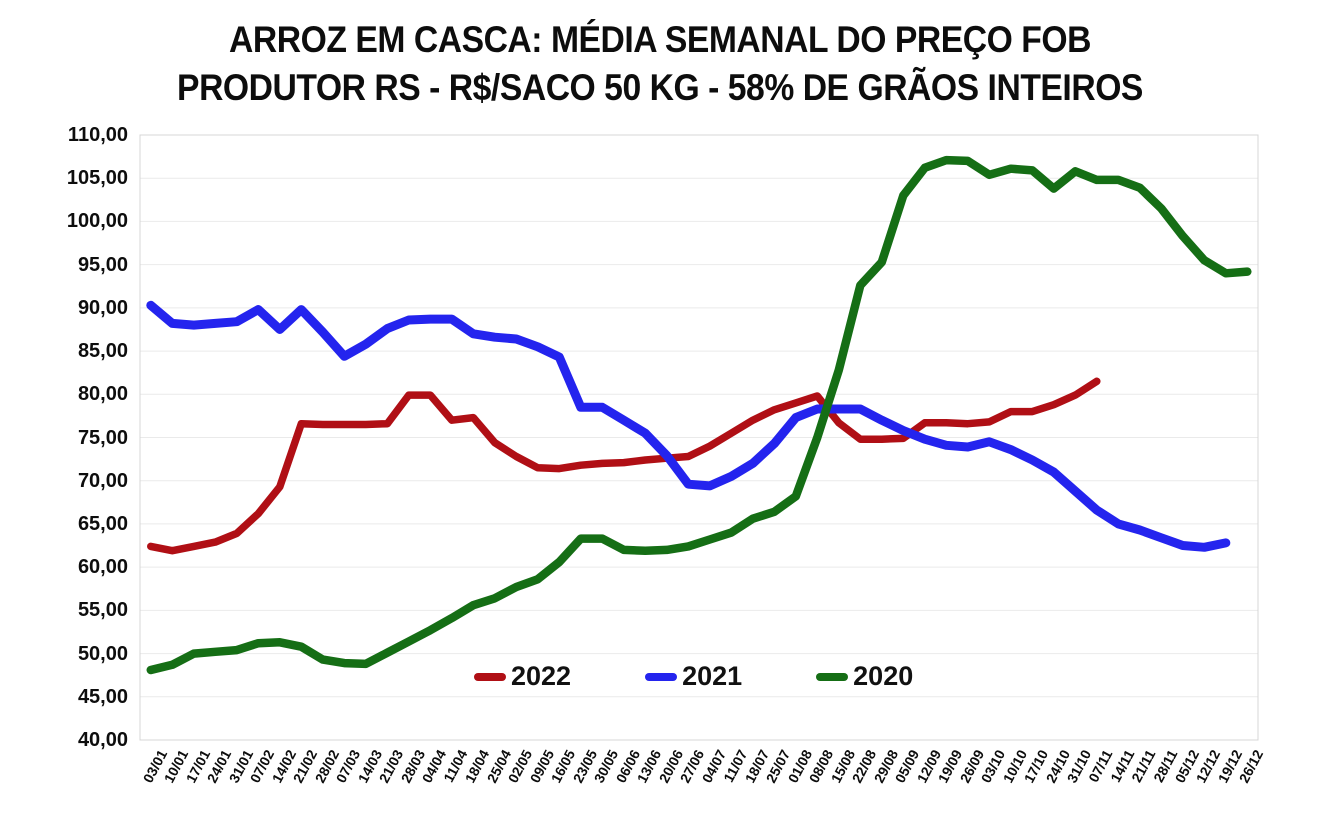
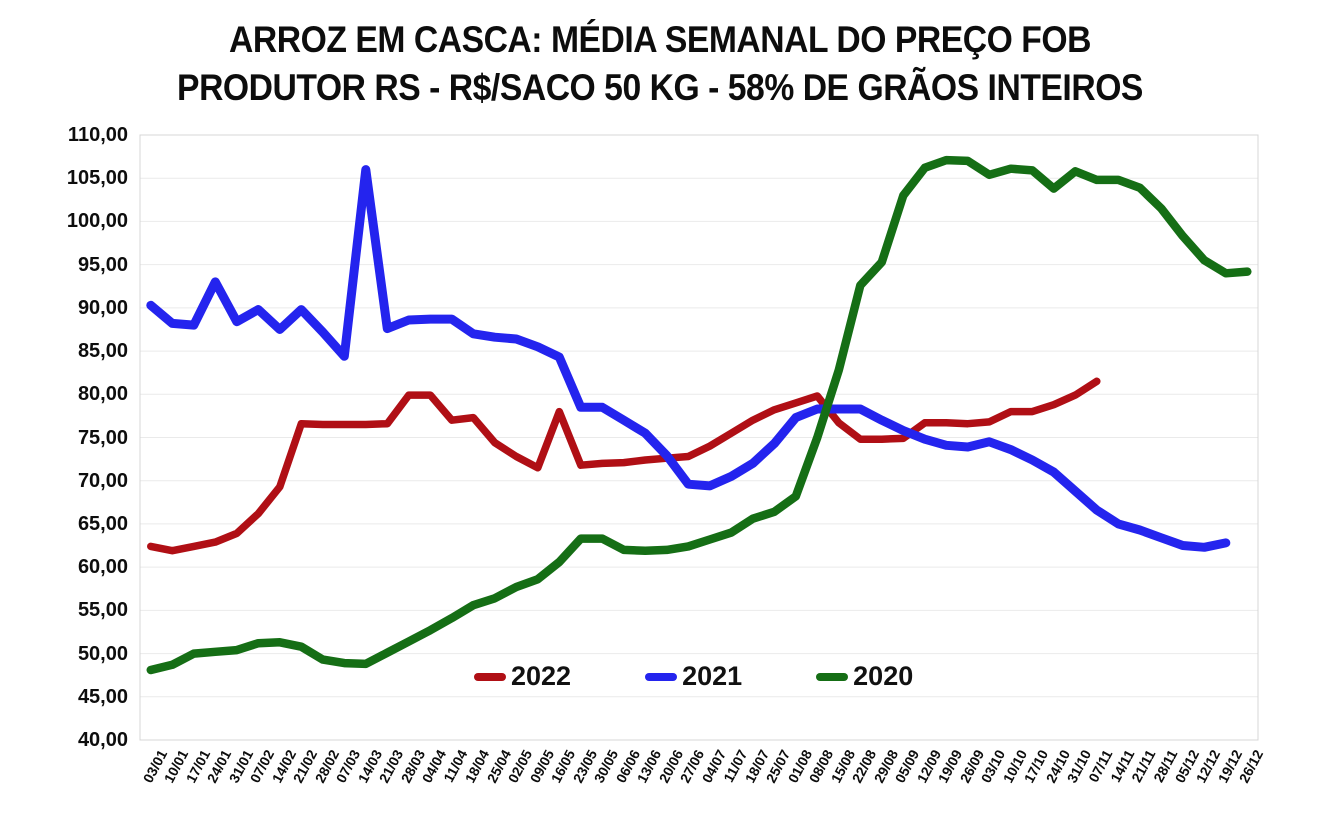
2021/24/01: 88 -> 93
2021/14/03: 86 -> 106
2022/16/05: 71 -> 78
